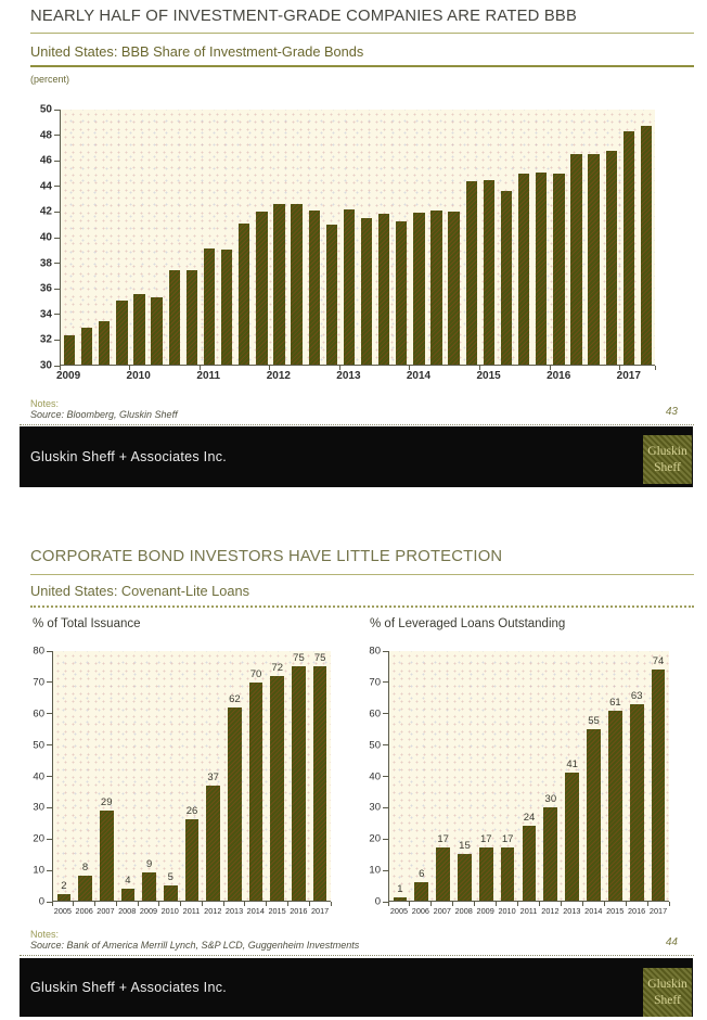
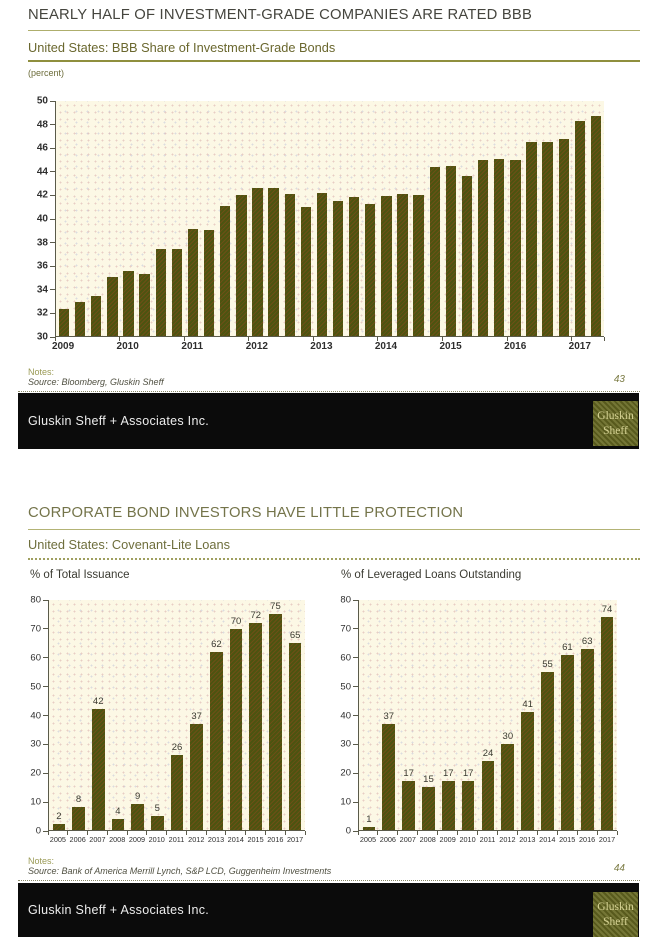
% of Total Issuance/2007: 29 -> 42
% of Total Issuance/2017: 75 -> 65
% of Leveraged Loans Outstanding/2006: 6 -> 37
